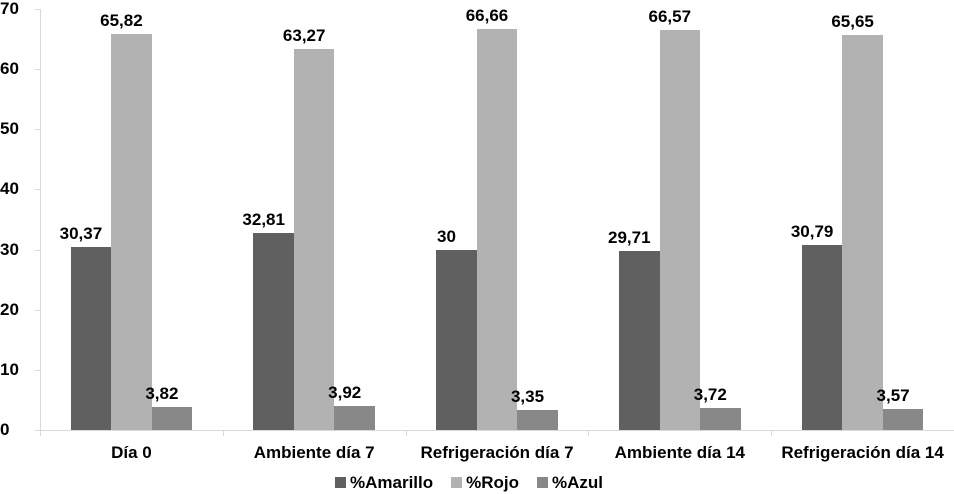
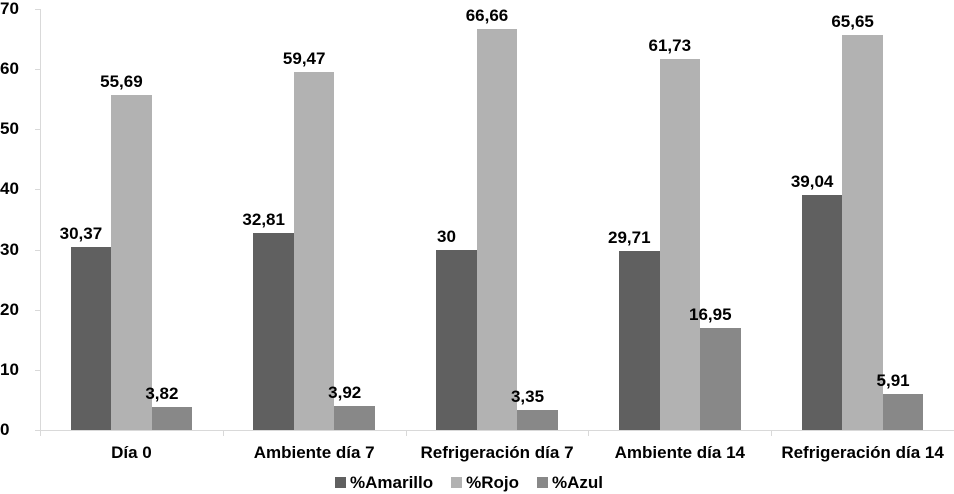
%Rojo/Día 0: 65,82 -> 55,69
%Rojo/Ambiente día 7: 63,27 -> 59,47
%Rojo/Ambiente día 14: 66,57 -> 61,73
%Azul/Ambiente día 14: 3,72 -> 16,95
%Amarillo/Refrigeración día 14: 30,79 -> 39,04
%Azul/Refrigeración día 14: 3,57 -> 5,91
